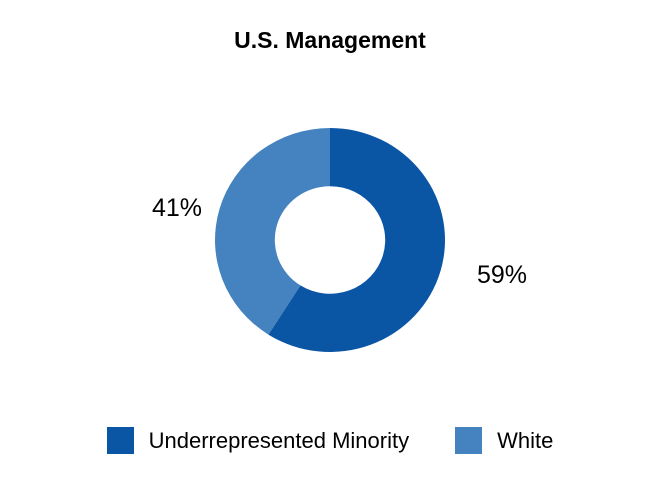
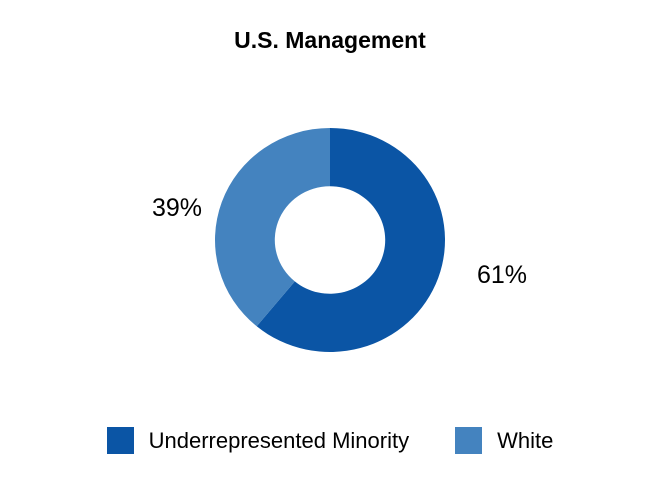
Underrepresented Minority: 59% -> 61%
White: 41% -> 39%
